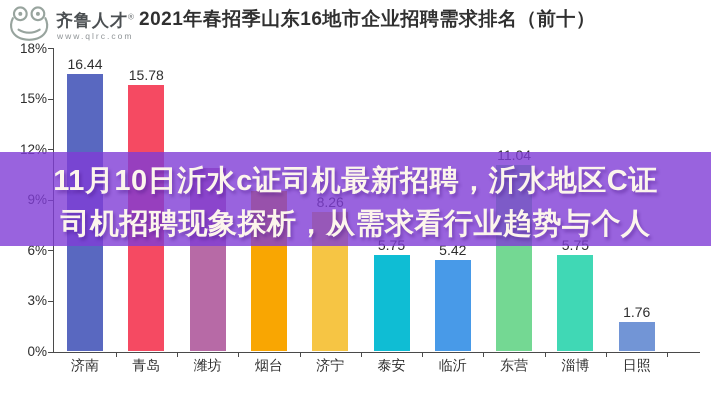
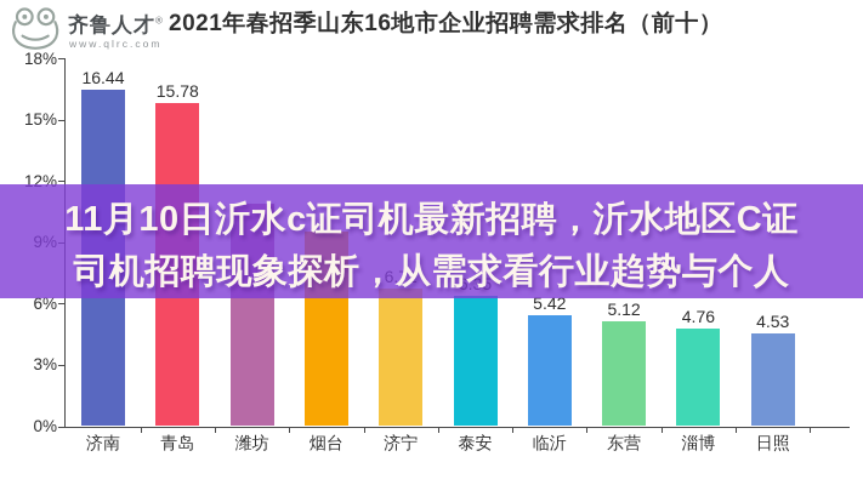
济宁: 8.26 -> 6.72
泰安: 5.75 -> 6.35
东营: 11.04 -> 5.12
淄博: 5.75 -> 4.76
日照: 1.76 -> 4.53
